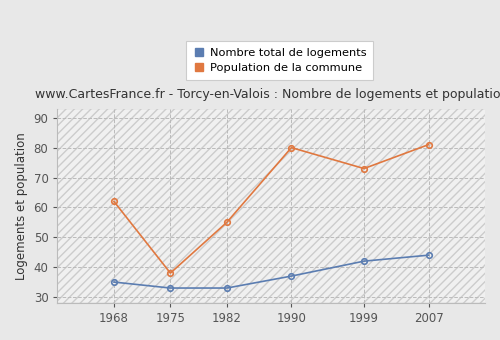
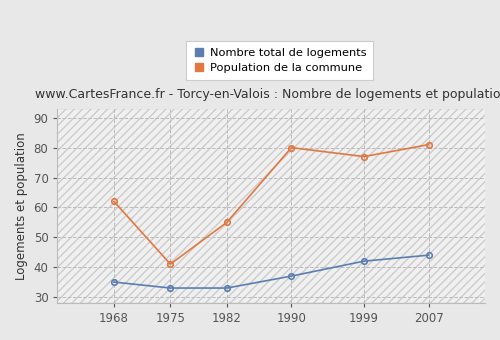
Population de la commune/1975: 38 -> 41
Population de la commune/1999: 73 -> 77
